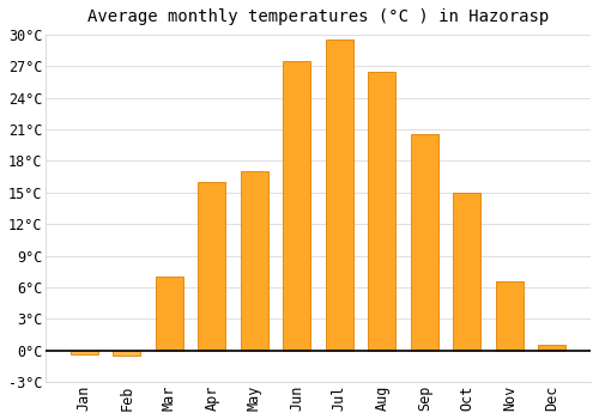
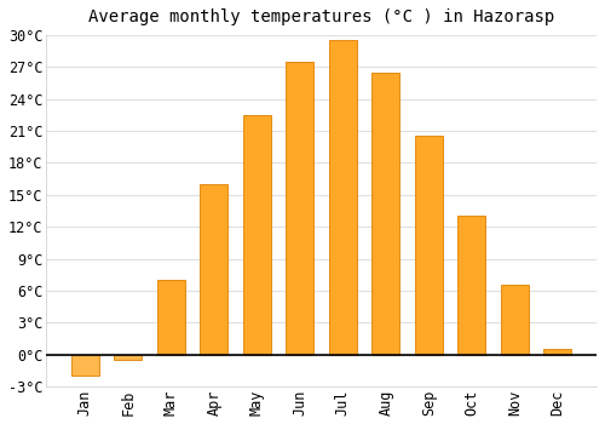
Jan: -0.4°C -> -2.0°C
May: 17.0°C -> 22.5°C
Oct: 15.0°C -> 13.0°C
